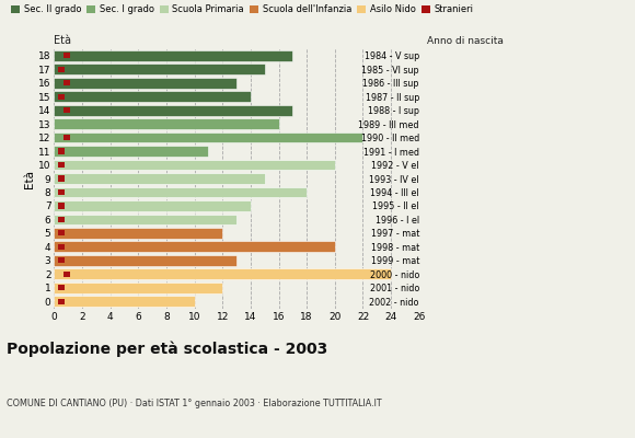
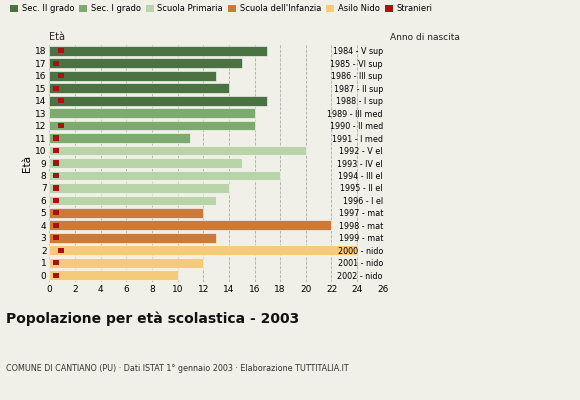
12: 22 -> 16
4: 20 -> 22
